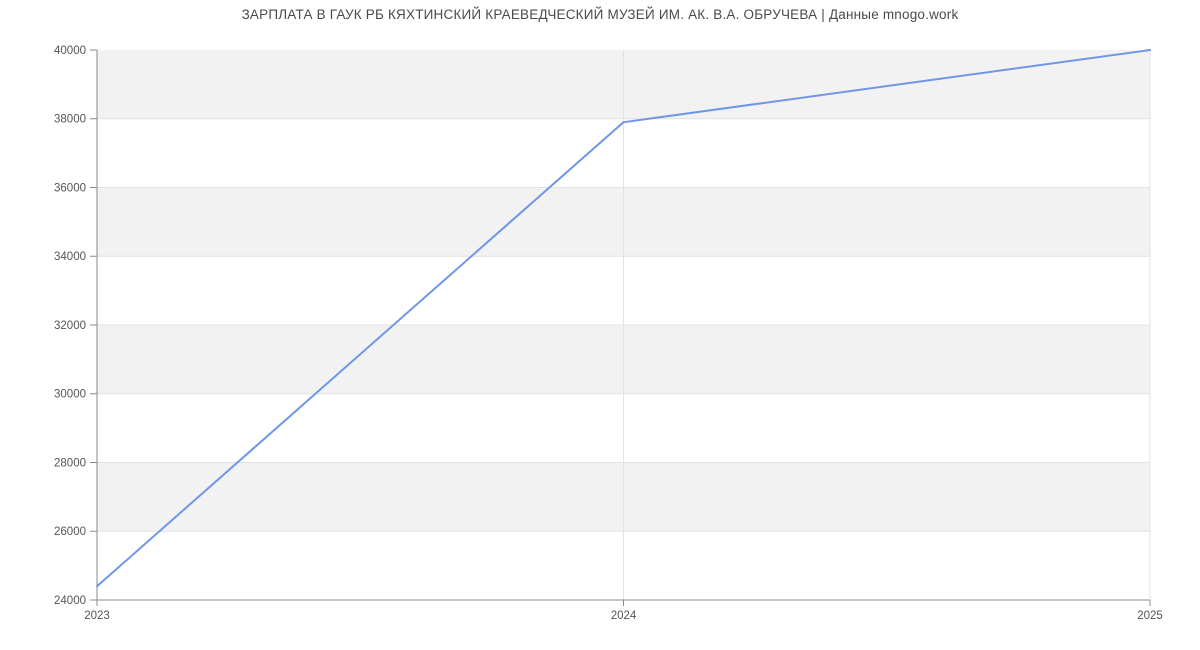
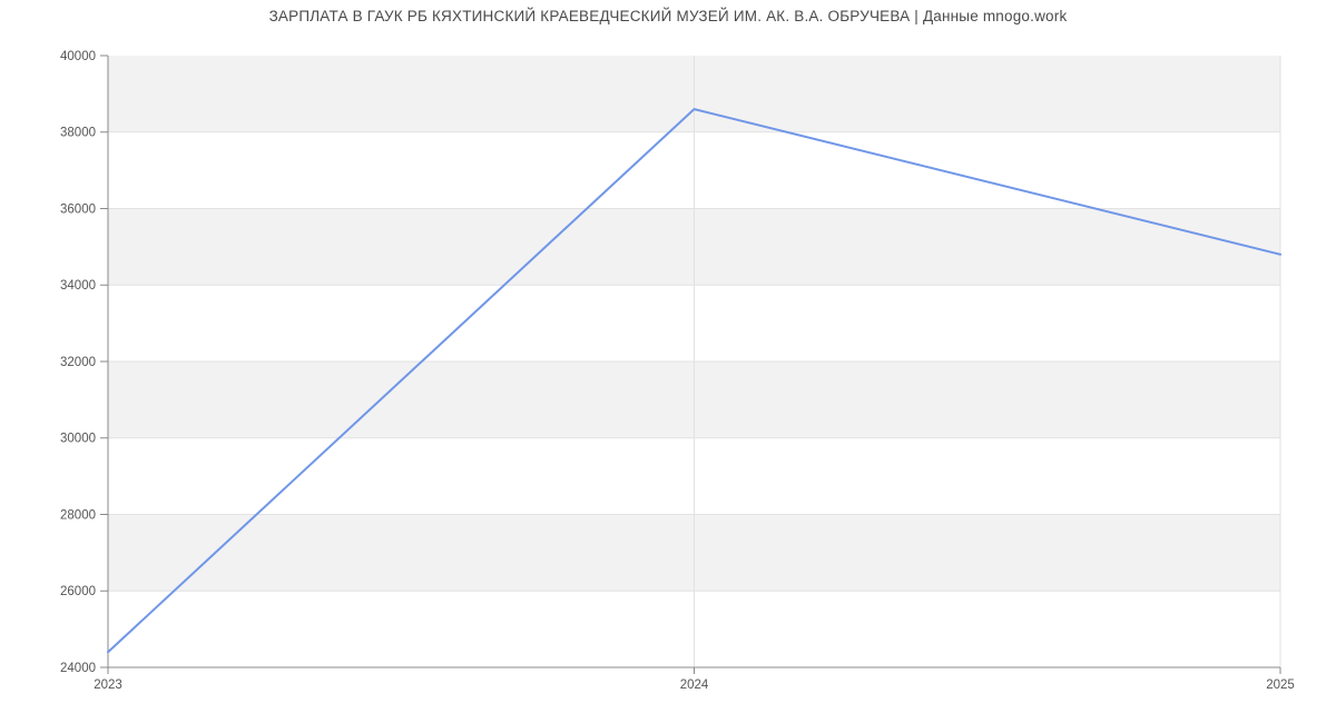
2024: 37900 -> 38600
2025: 40000 -> 34800
